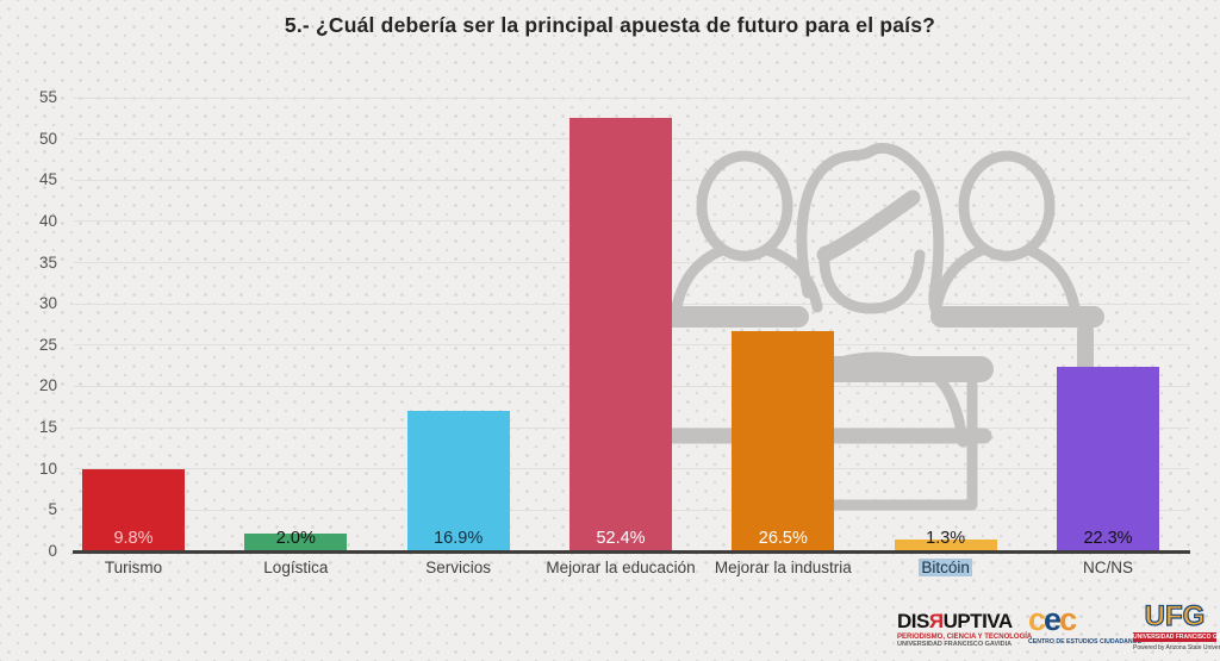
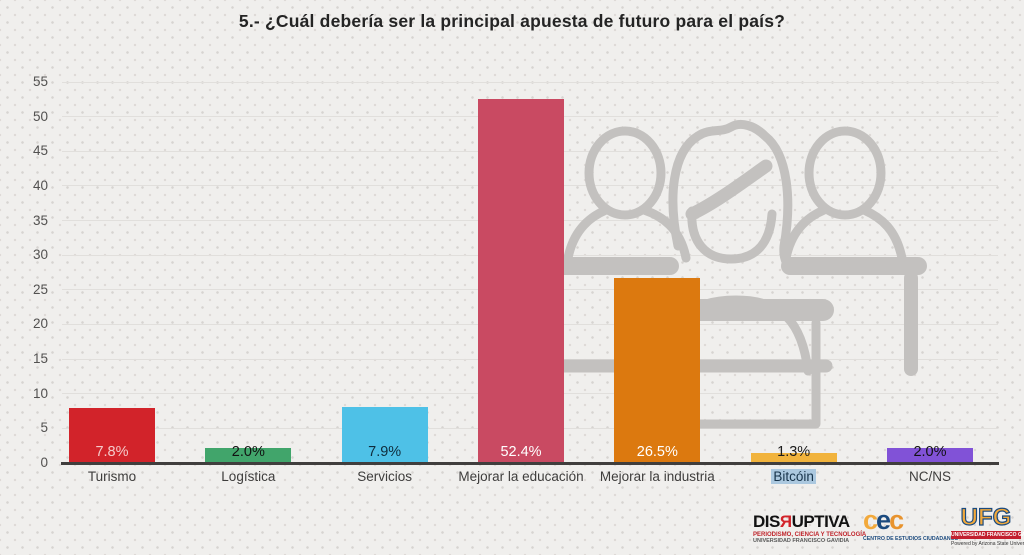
Turismo: 9.8% -> 7.8%
Servicios: 16.9% -> 7.9%
NC/NS: 22.3% -> 2.0%
